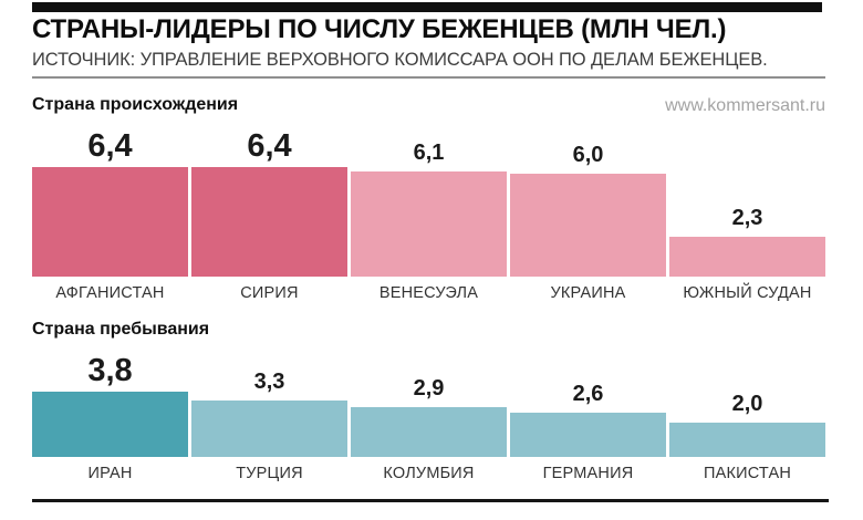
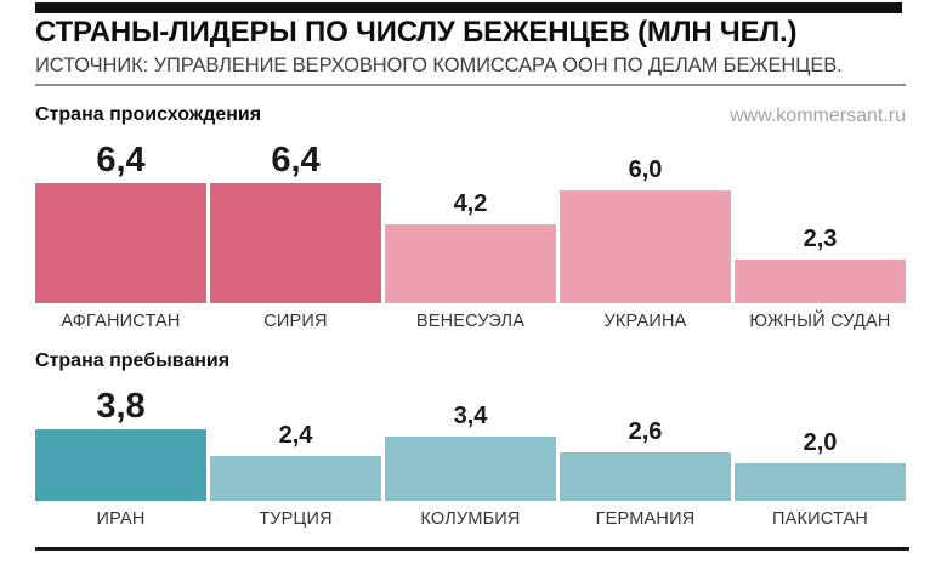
Страна происхождения/ВЕНЕСУЭЛА: 6,1 -> 4,2
Страна пребывания/ТУРЦИЯ: 3,3 -> 2,4
Страна пребывания/КОЛУМБИЯ: 2,9 -> 3,4
